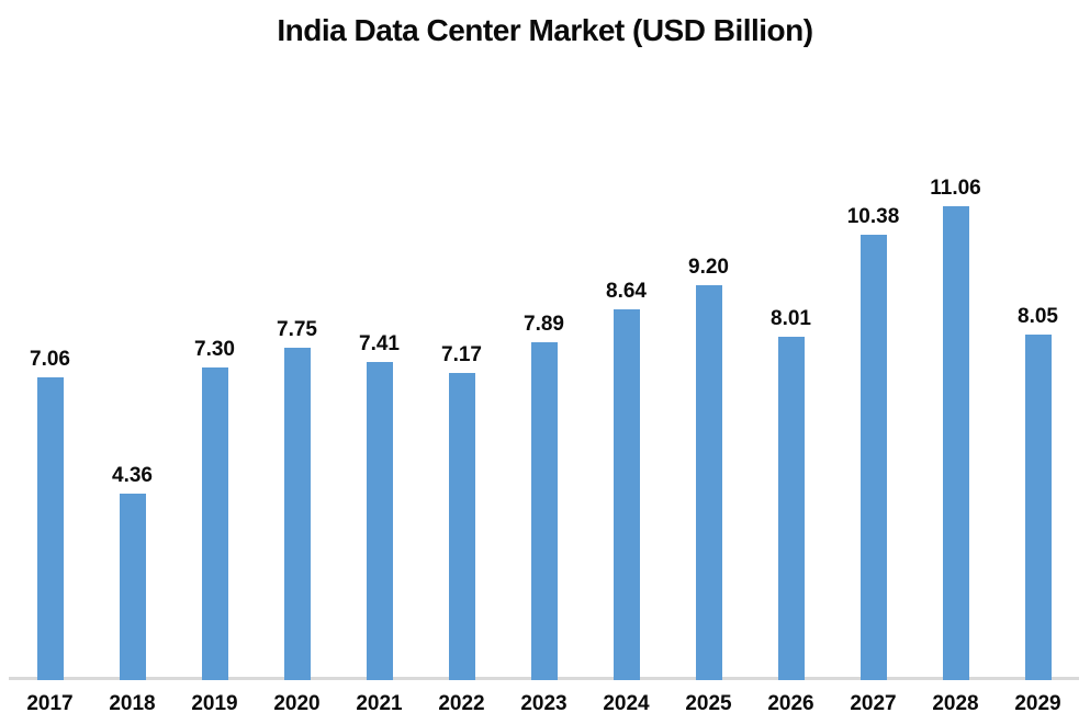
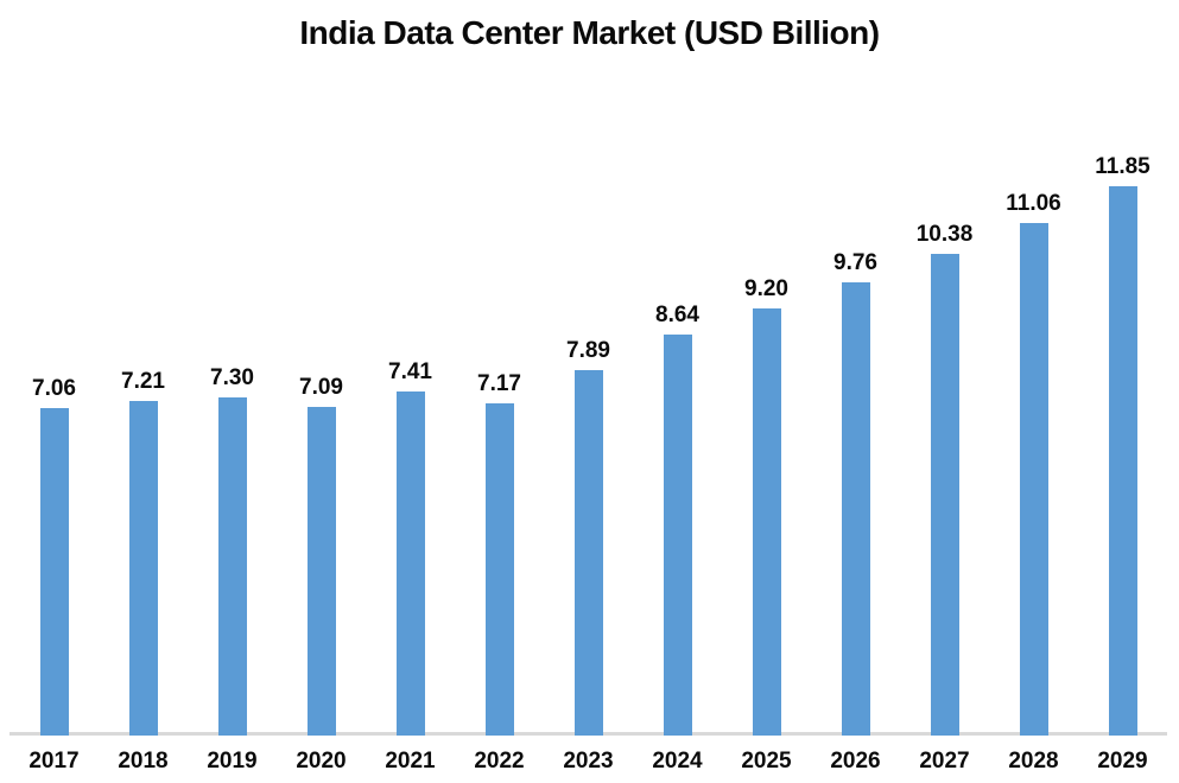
2018: 4.36 -> 7.21
2020: 7.75 -> 7.09
2026: 8.01 -> 9.76
2029: 8.05 -> 11.85
